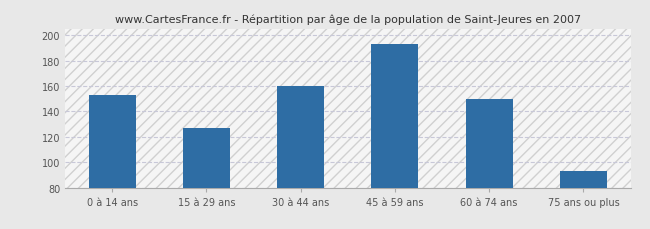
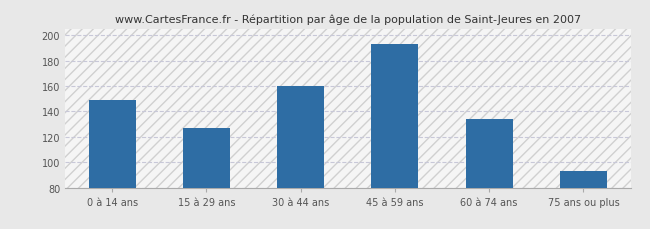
0 à 14 ans: 153 -> 149
60 à 74 ans: 150 -> 134
